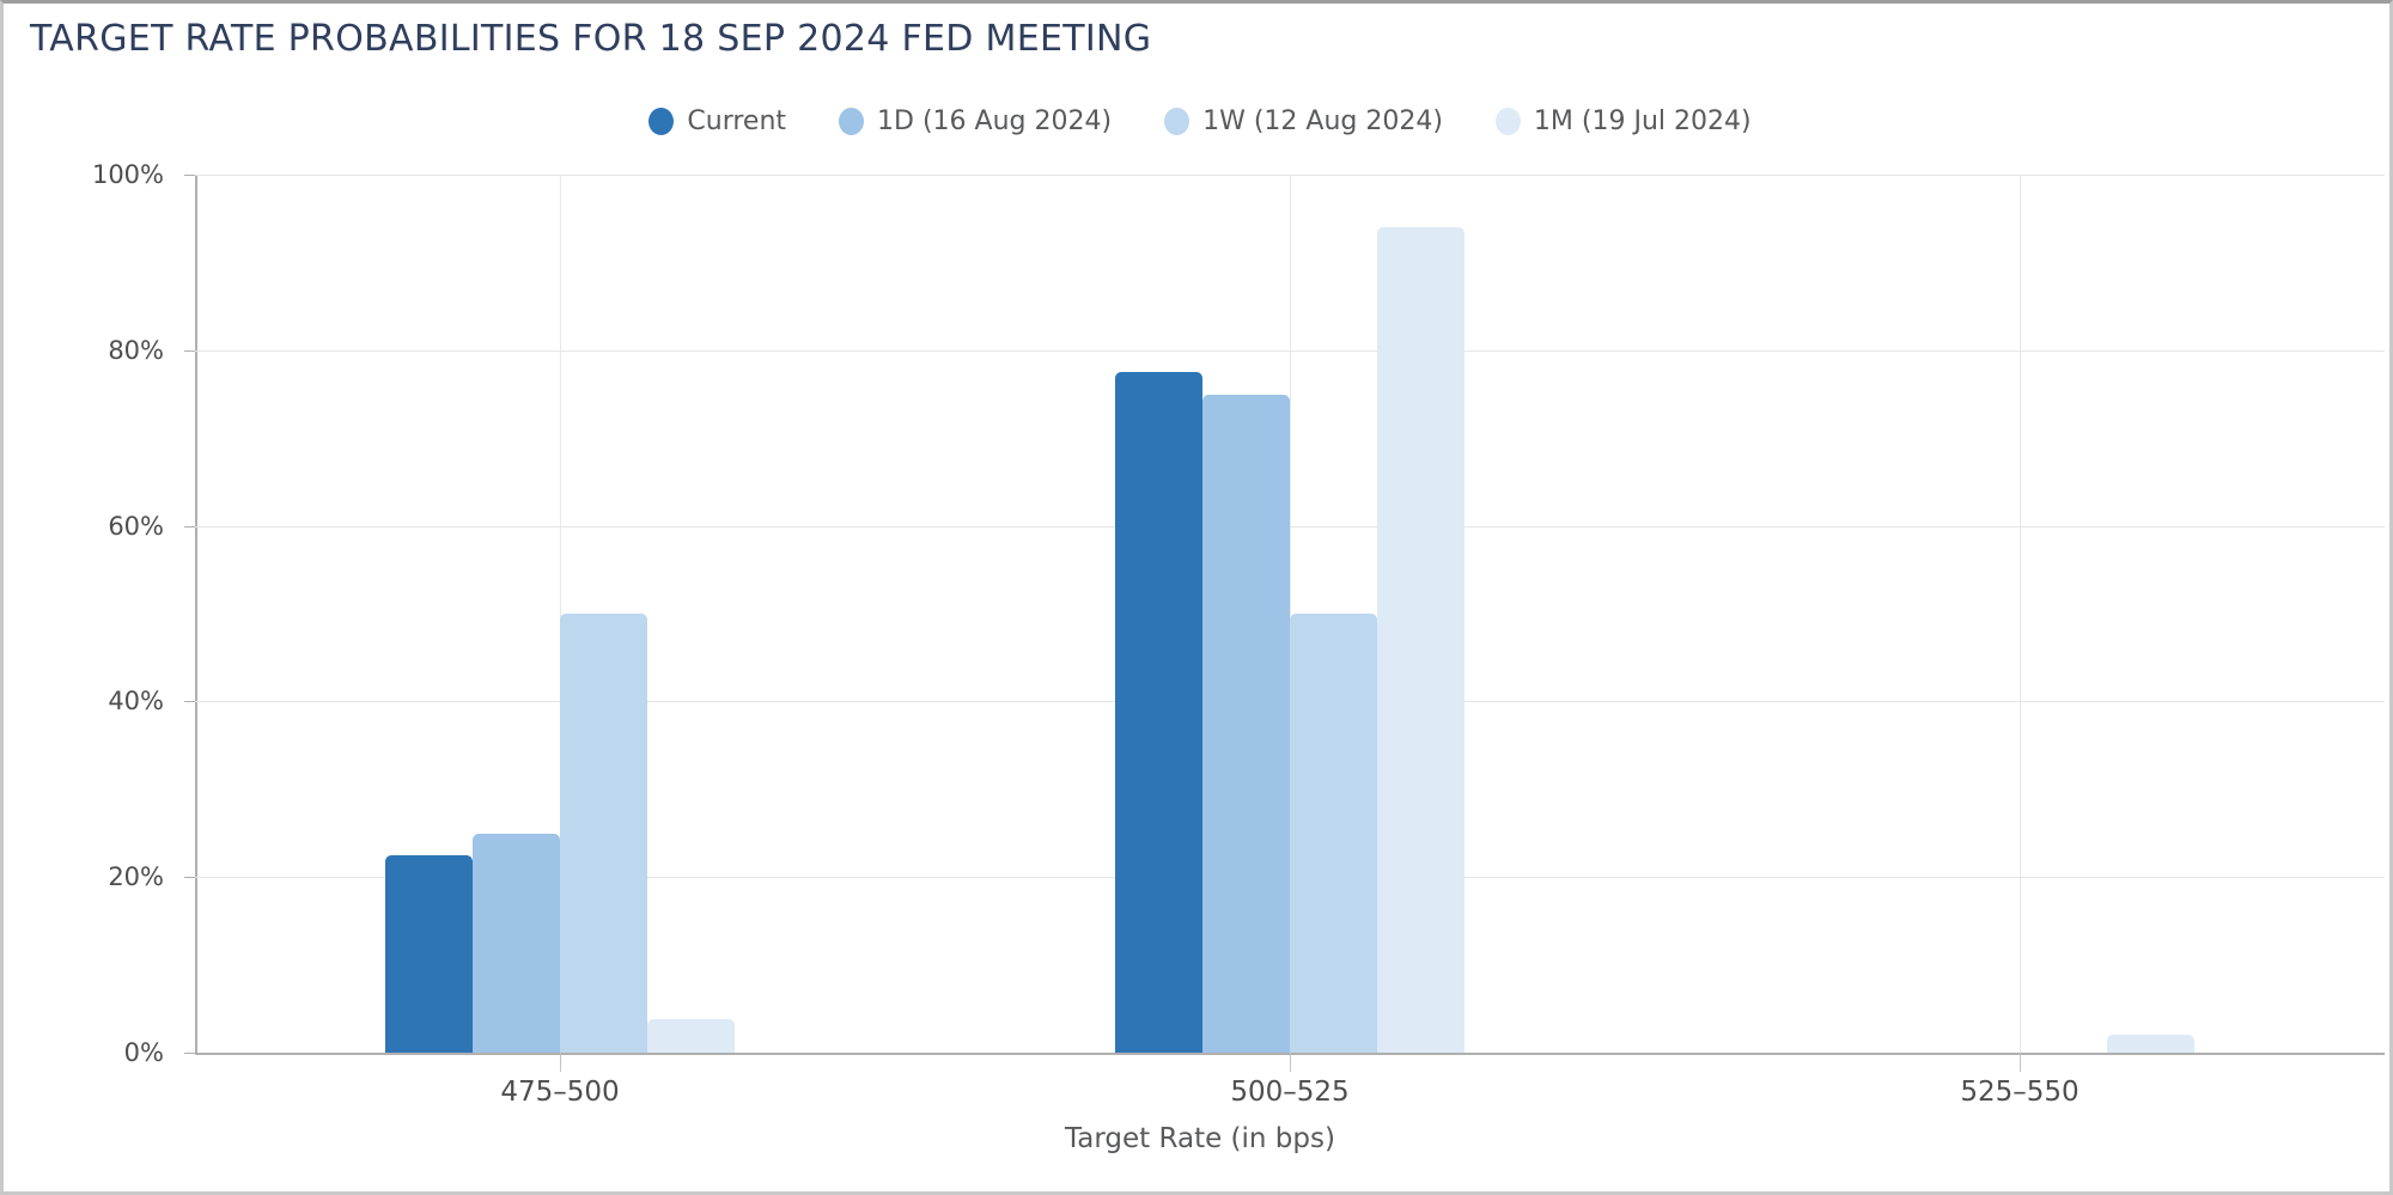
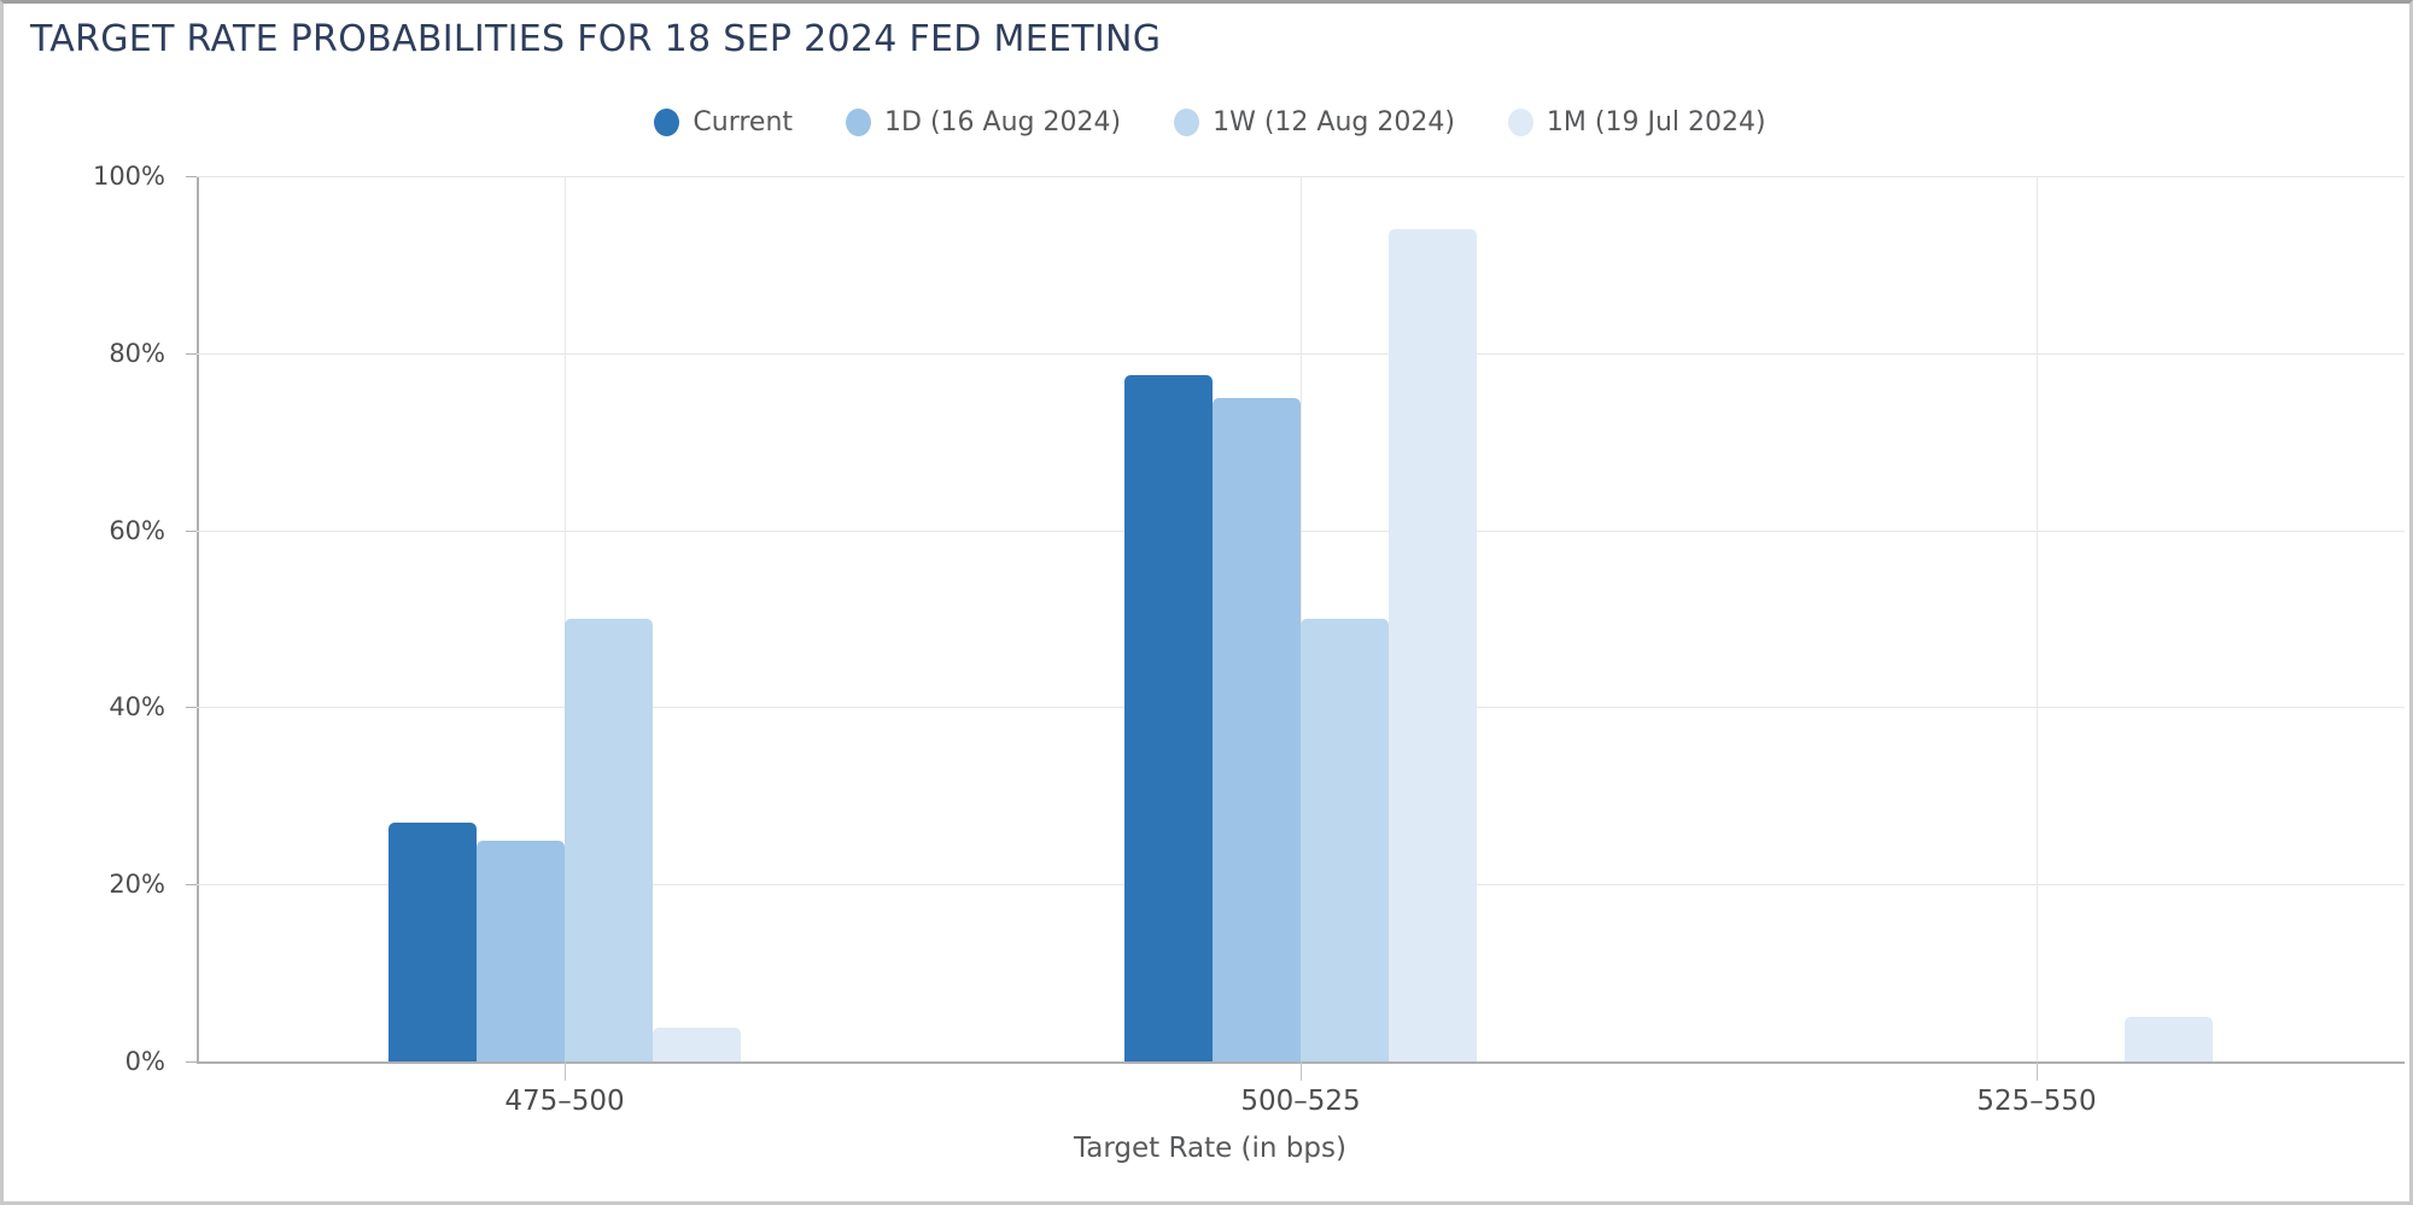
Current/475–500: 22% -> 27%
1M (19 Jul 2024)/525–550: 2% -> 5%
